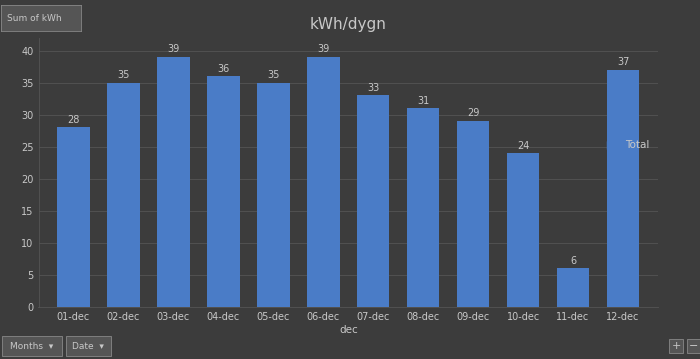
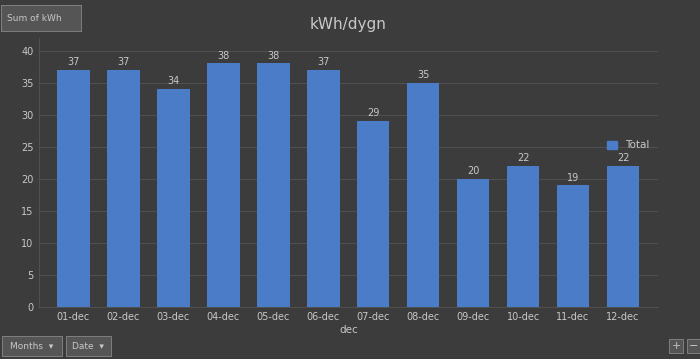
01-dec: 28 -> 37
02-dec: 35 -> 37
03-dec: 39 -> 34
04-dec: 36 -> 38
05-dec: 35 -> 38
06-dec: 39 -> 37
07-dec: 33 -> 29
08-dec: 31 -> 35
09-dec: 29 -> 20
10-dec: 24 -> 22
11-dec: 6 -> 19
12-dec: 37 -> 22
